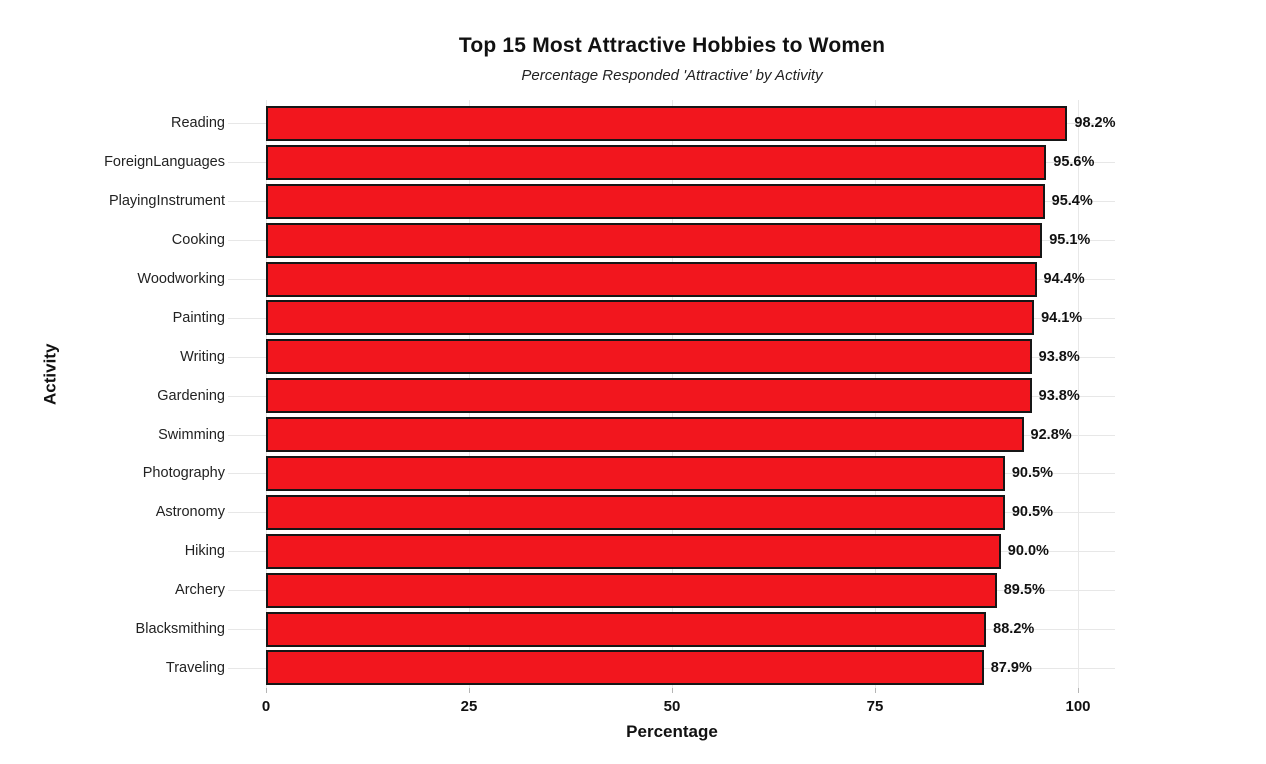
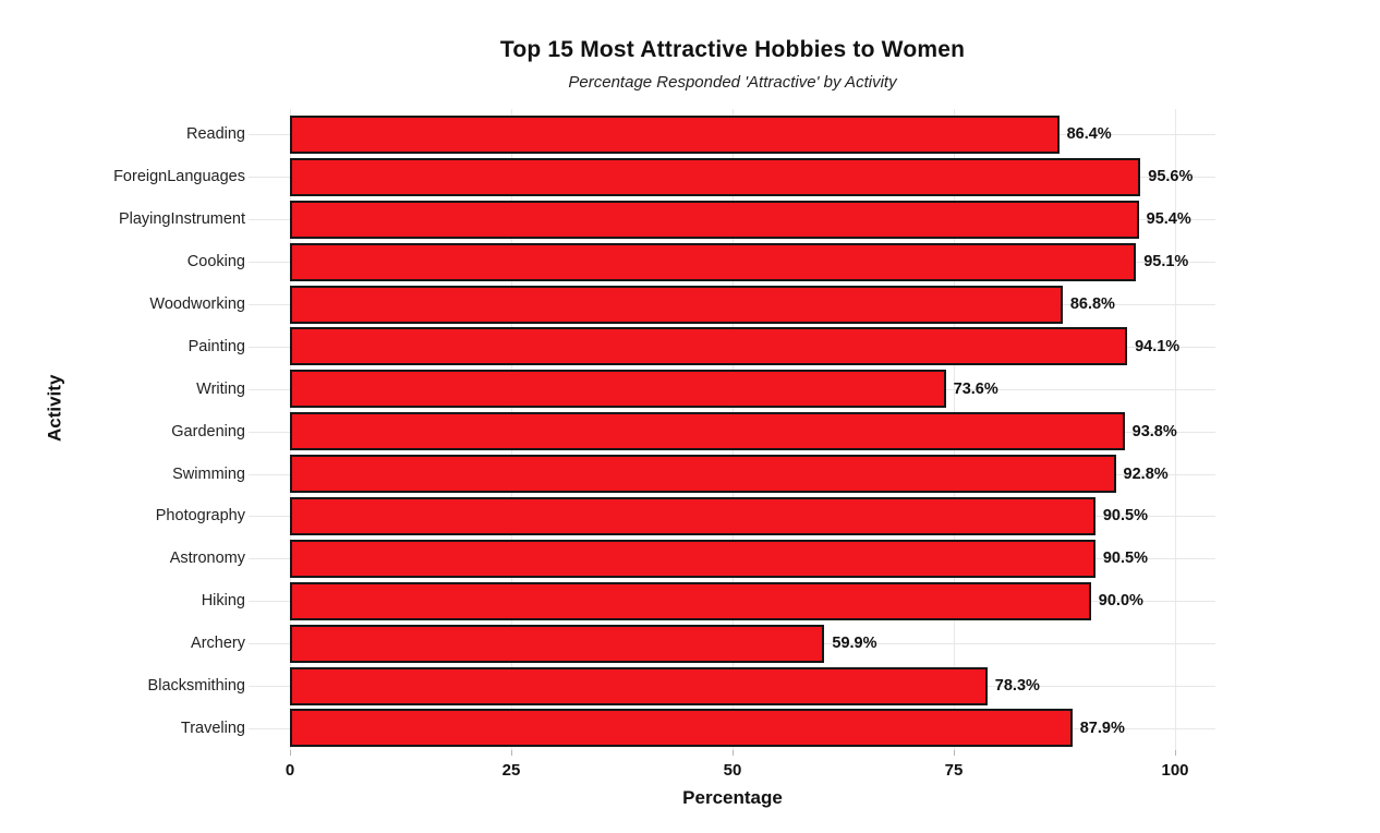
Reading: 98.2% -> 86.4%
Woodworking: 94.4% -> 86.8%
Writing: 93.8% -> 73.6%
Archery: 89.5% -> 59.9%
Blacksmithing: 88.2% -> 78.3%
